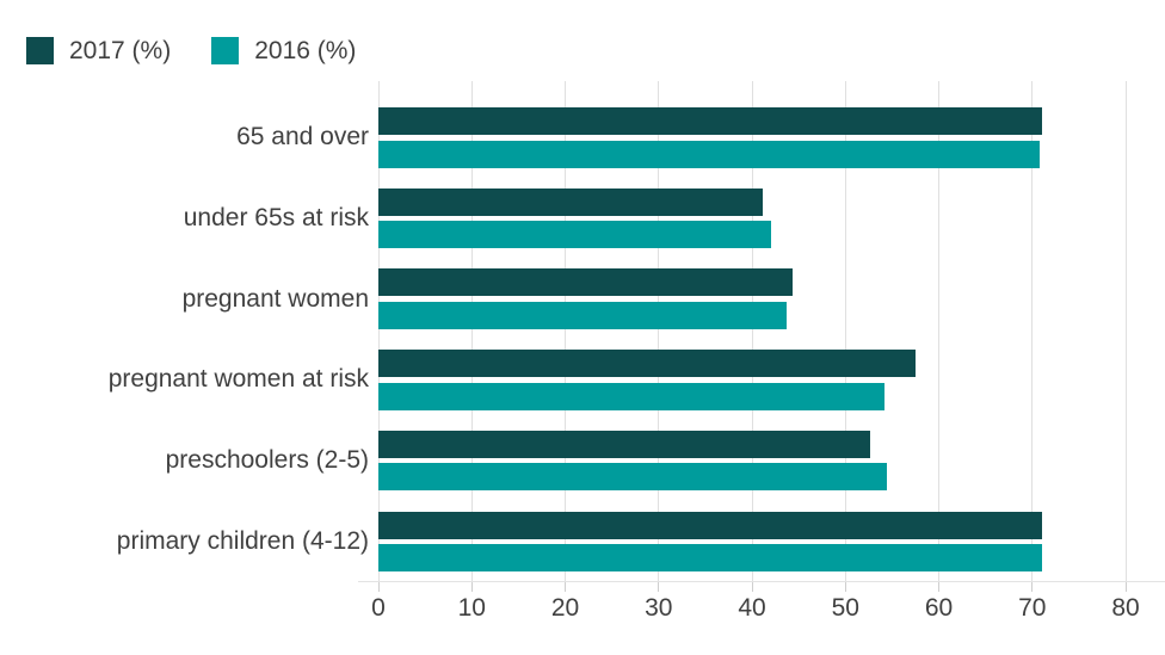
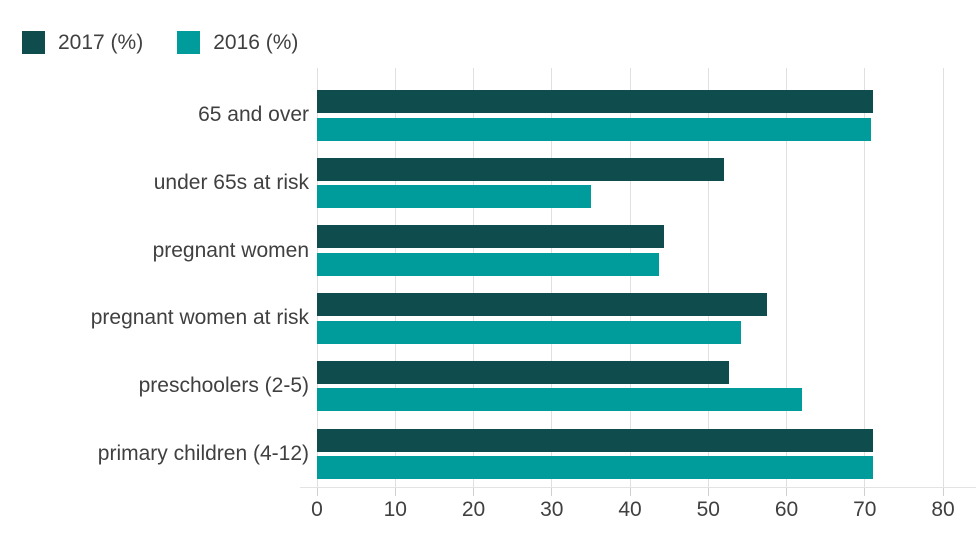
2017 (%)/under 65s at risk: 41 -> 52
2016 (%)/under 65s at risk: 42 -> 35
2016 (%)/preschoolers (2-5): 54 -> 62
